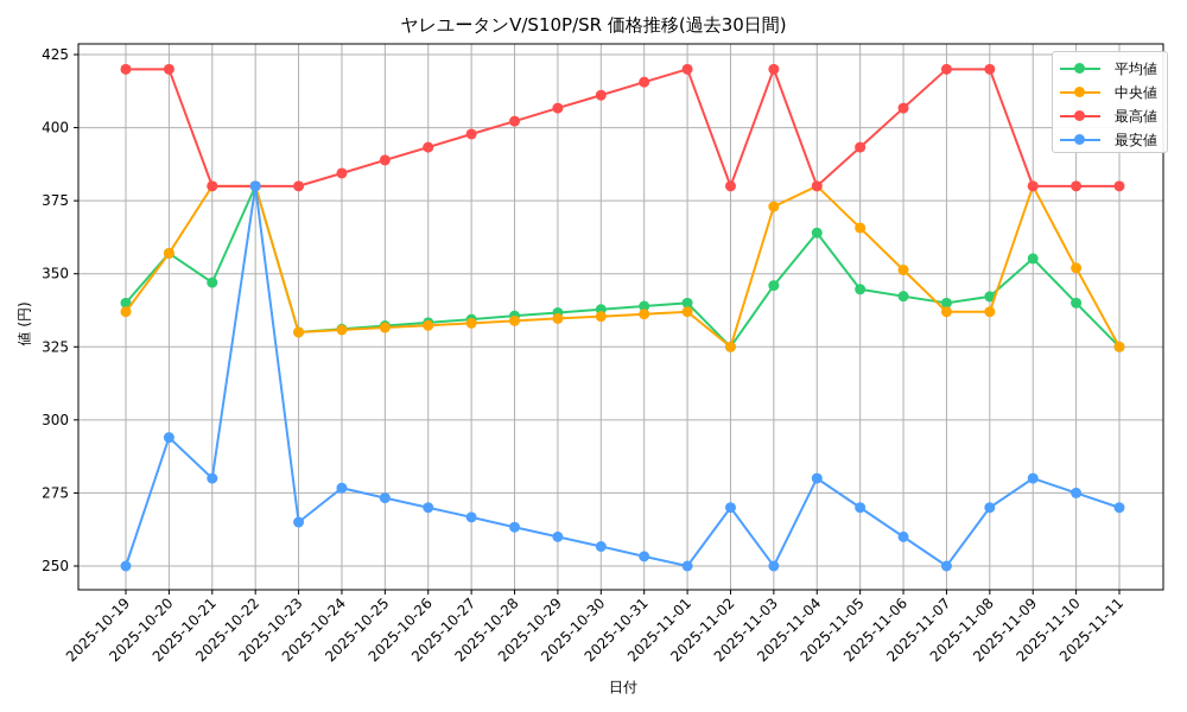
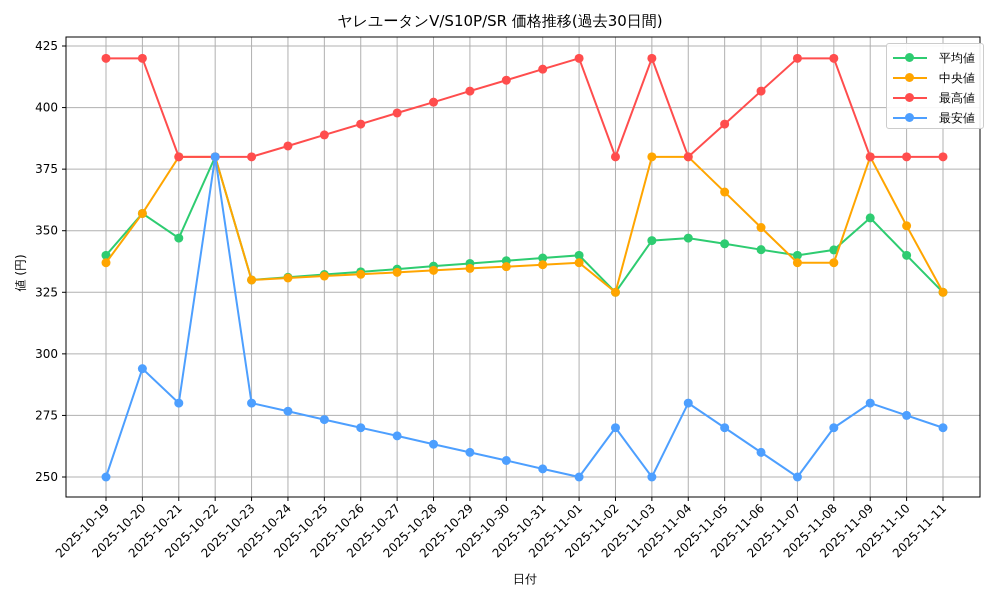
最安値/2025-10-23: 265 -> 280
中央値/2025-11-03: 373 -> 380
平均値/2025-11-04: 364 -> 347
